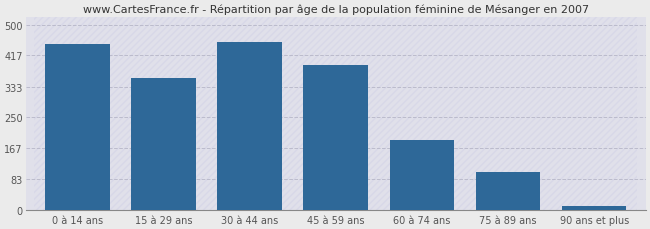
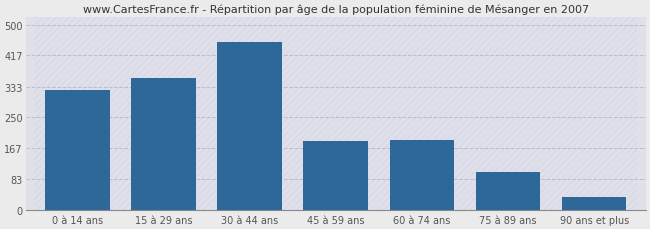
0 à 14 ans: 447 -> 325
45 à 59 ans: 390 -> 185
90 ans et plus: 12 -> 35
